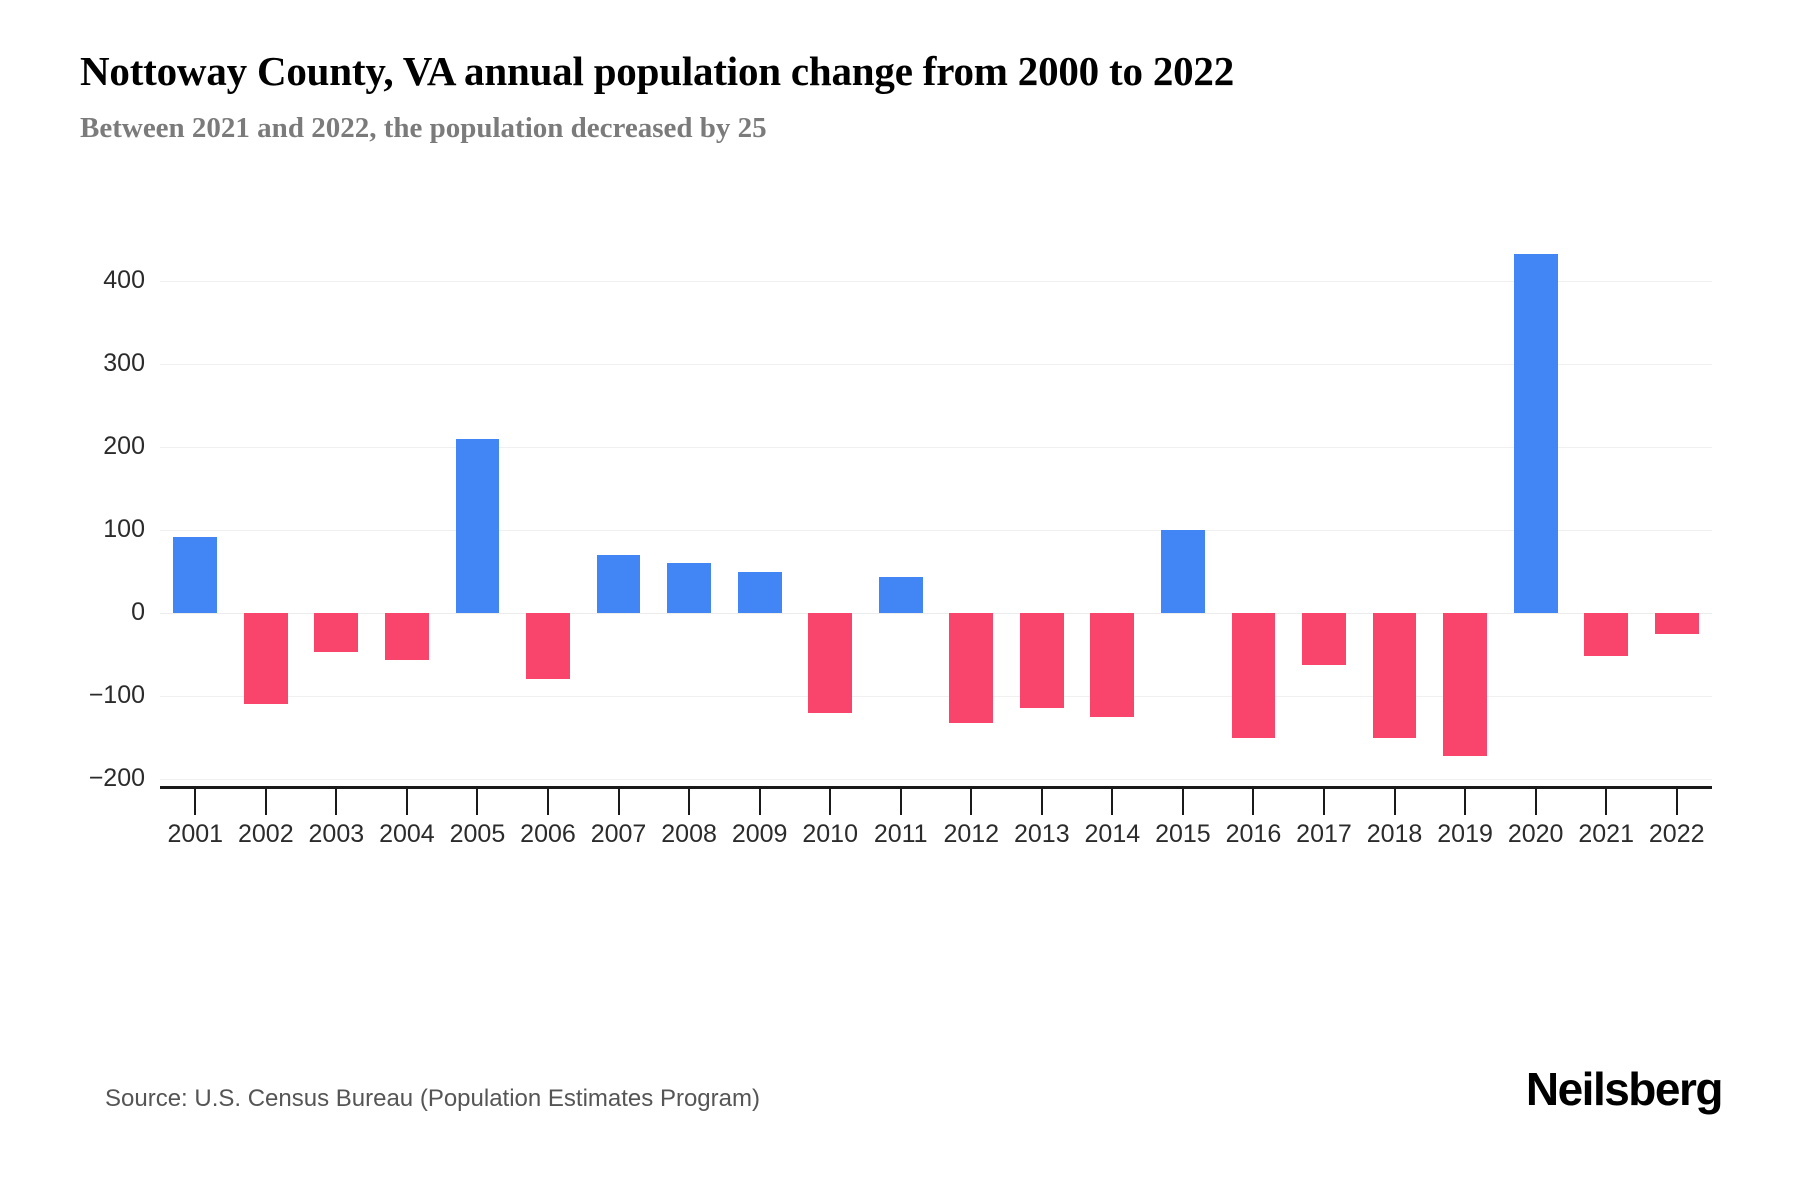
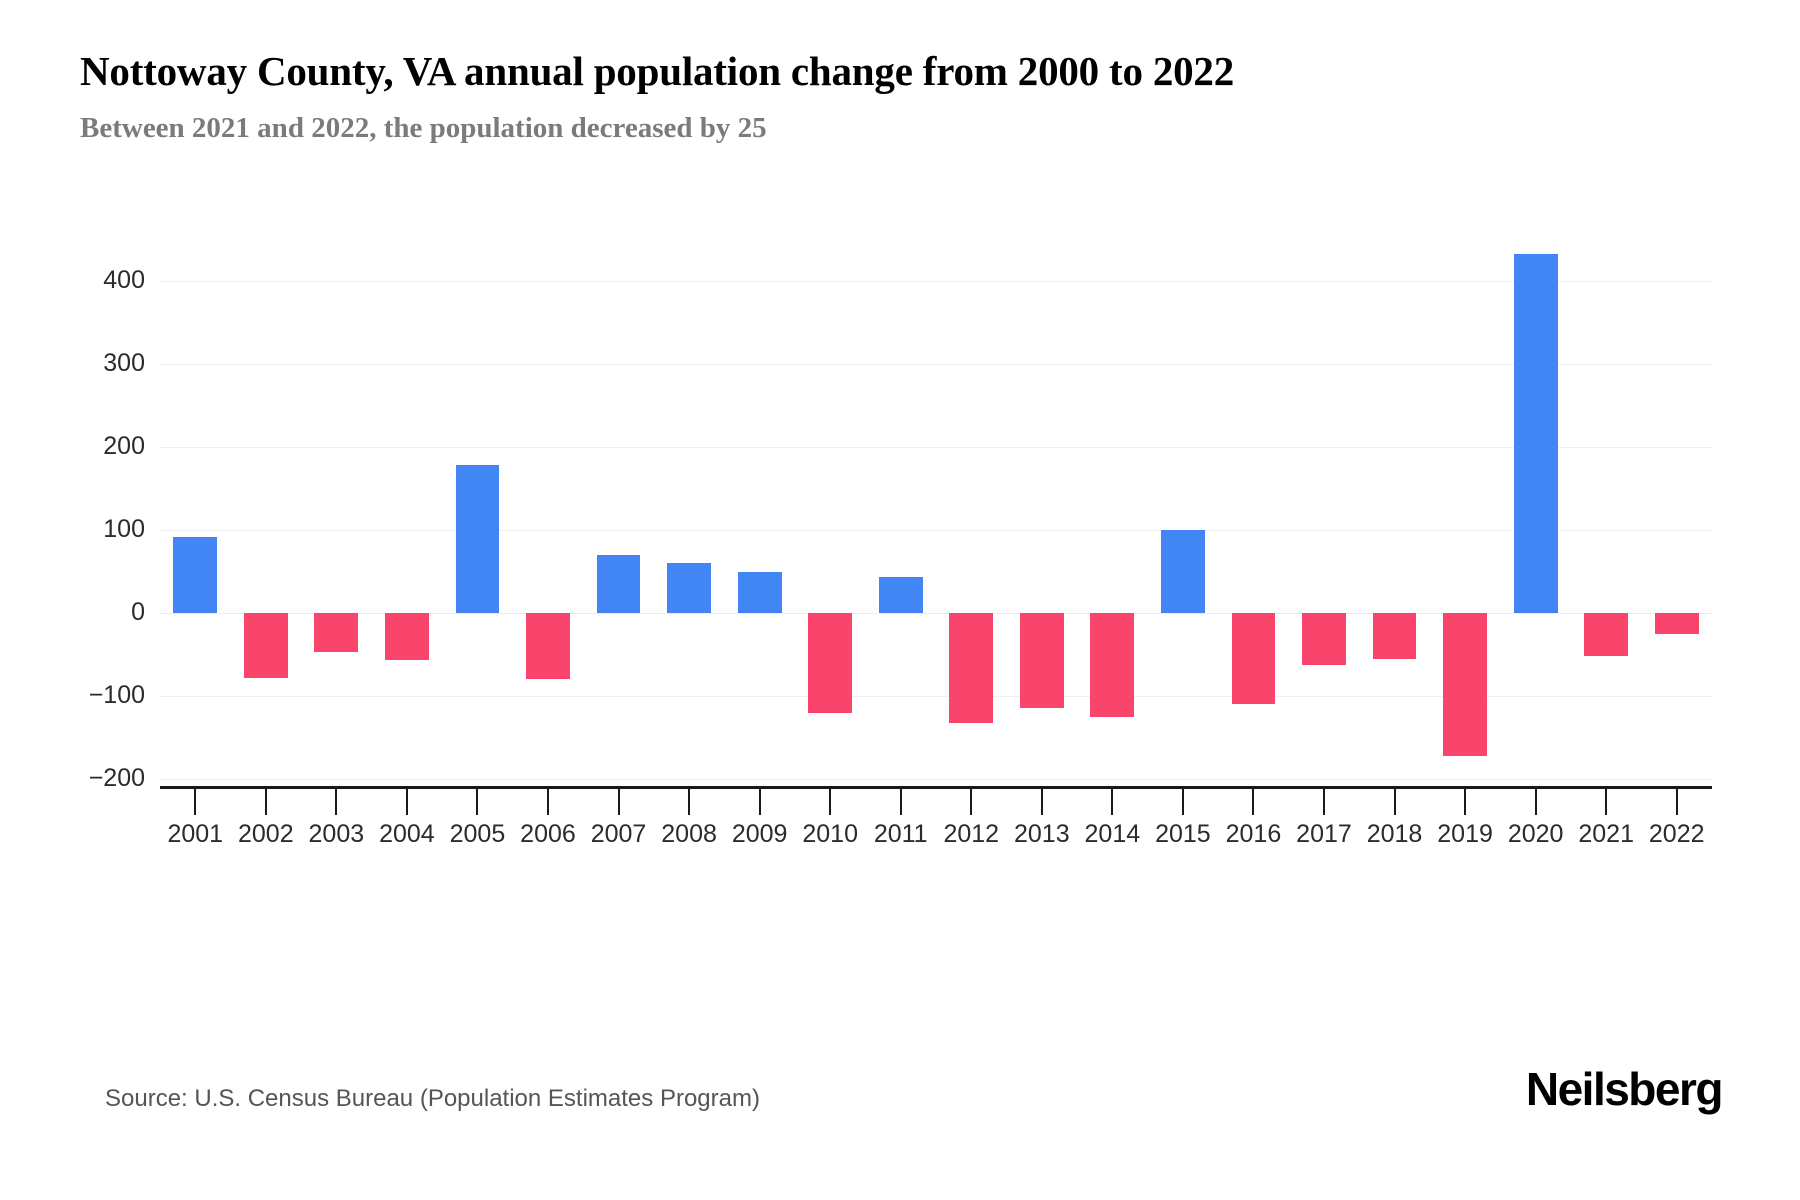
2002: -110 -> -80
2005: 210 -> 180
2016: -150 -> -110
2018: -150 -> -60
